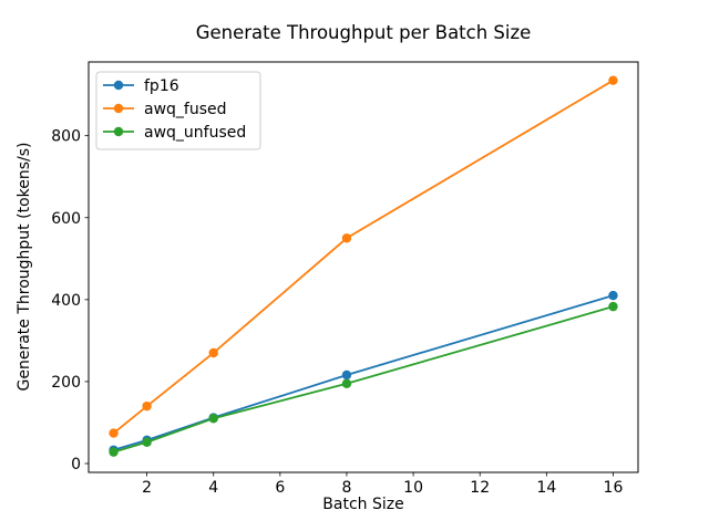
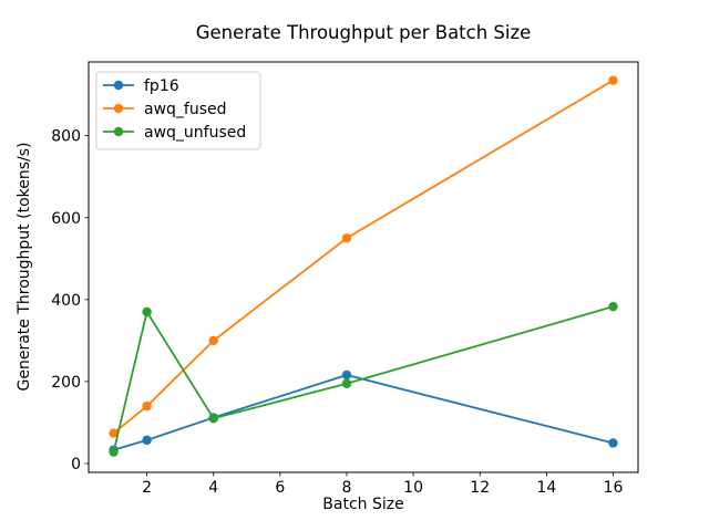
awq_unfused/2: 50 -> 370
awq_fused/4: 270 -> 300
fp16/16: 410 -> 50
